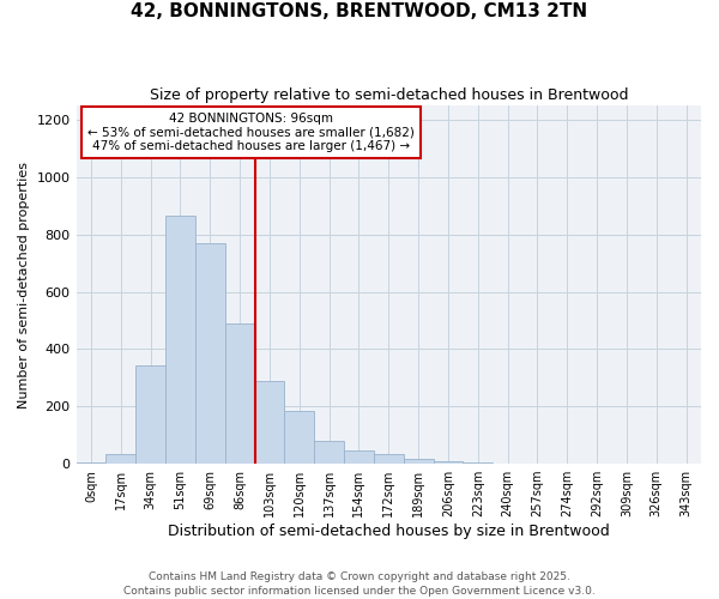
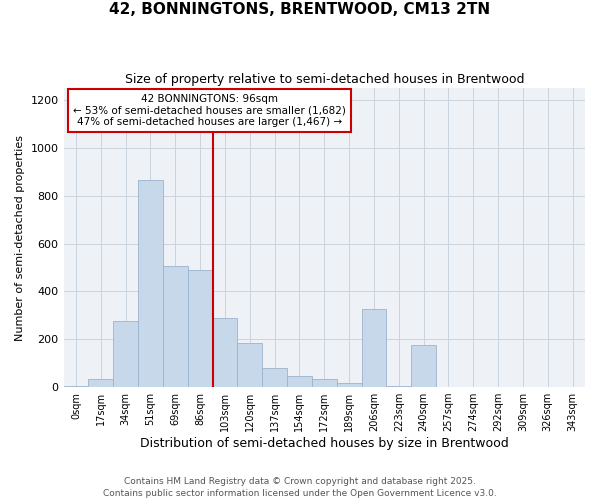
34sqm: 345 -> 275
69sqm: 770 -> 505
206sqm: 7 -> 325
240sqm: 2 -> 175
